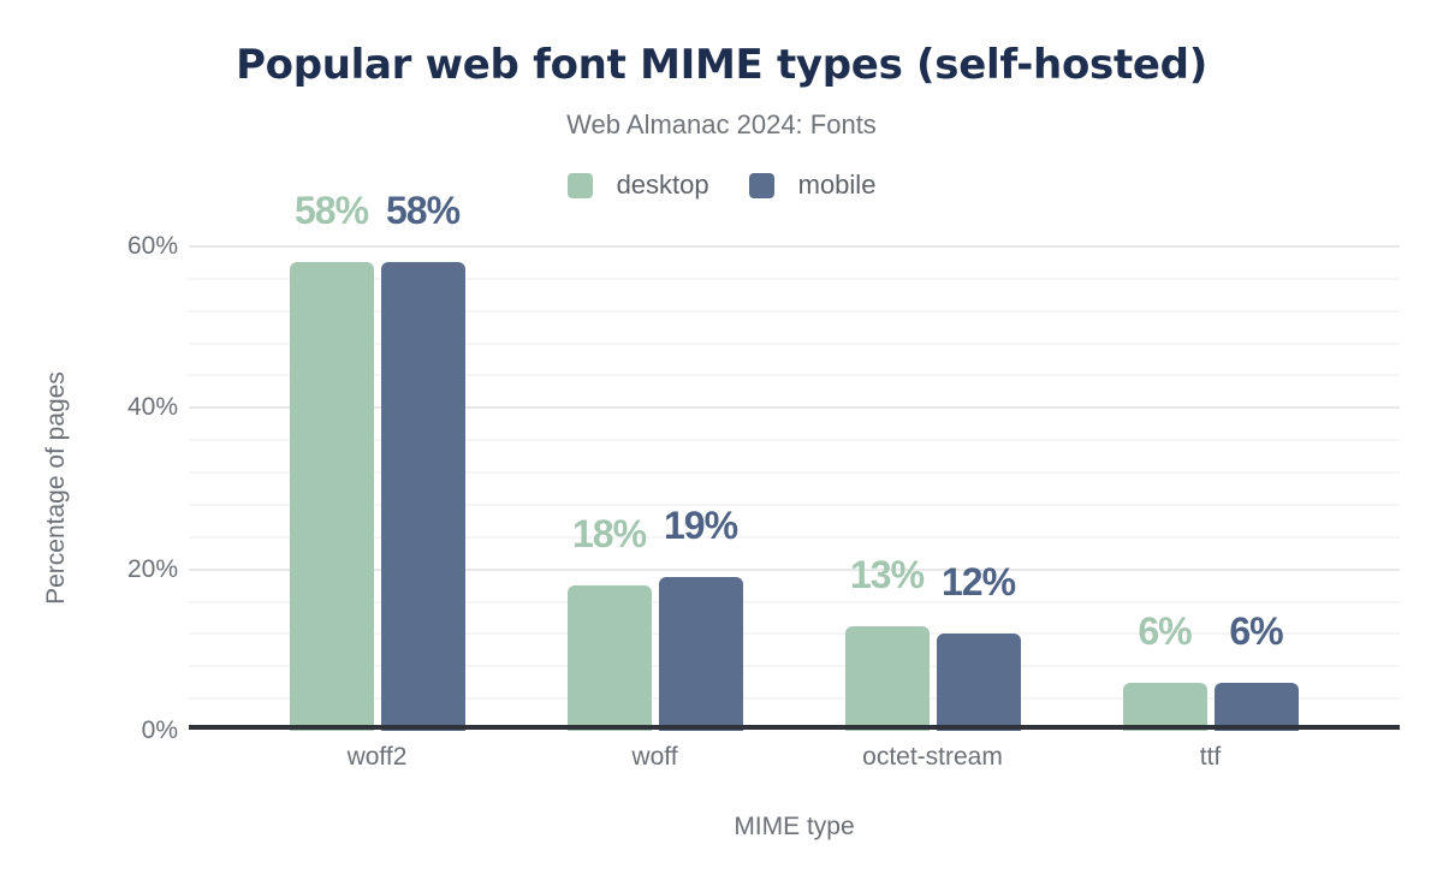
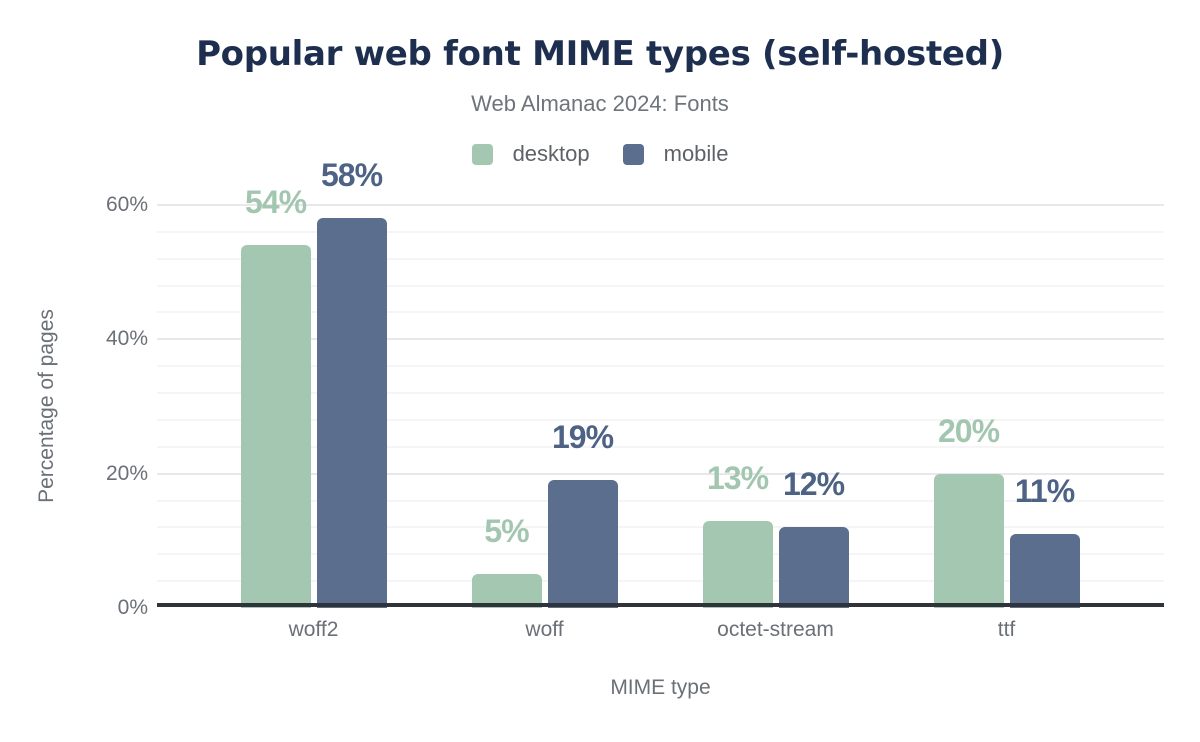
desktop/woff2: 58% -> 54%
desktop/woff: 18% -> 5%
desktop/ttf: 6% -> 20%
mobile/ttf: 6% -> 11%
